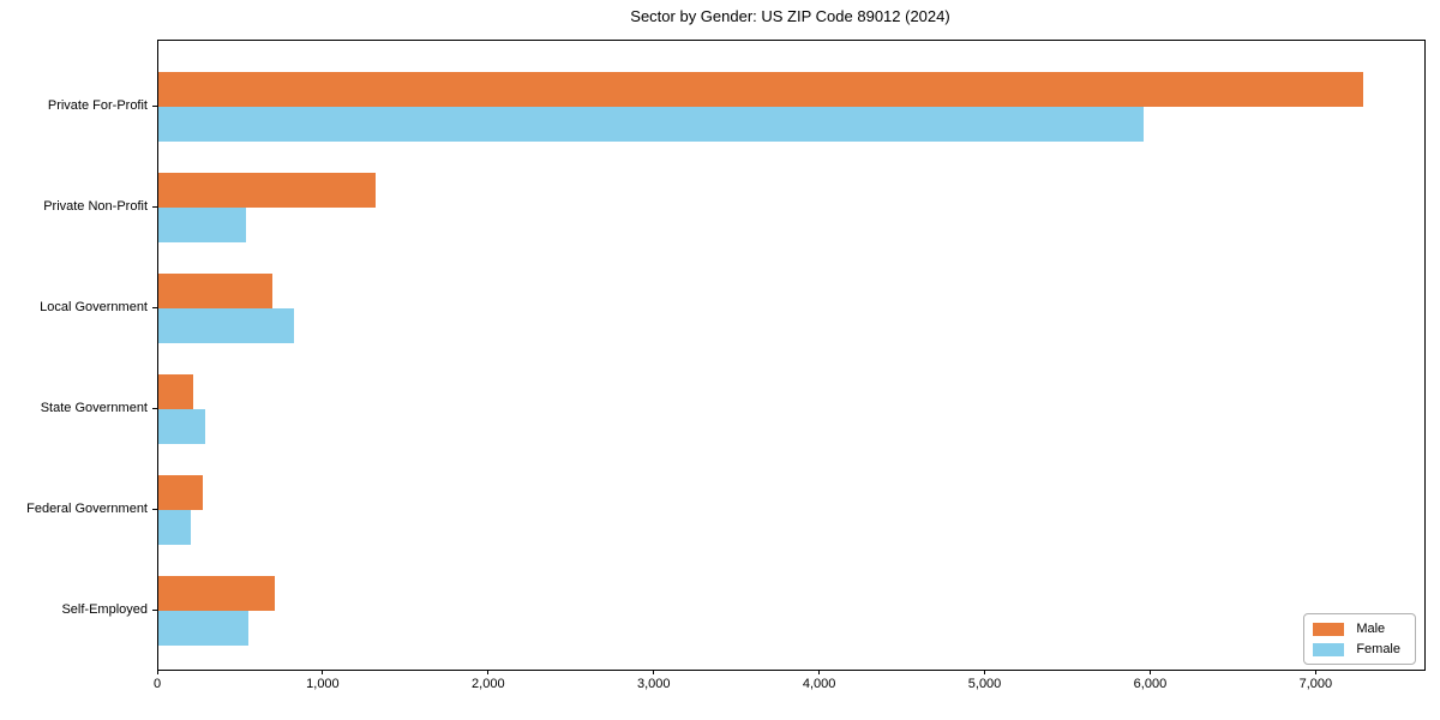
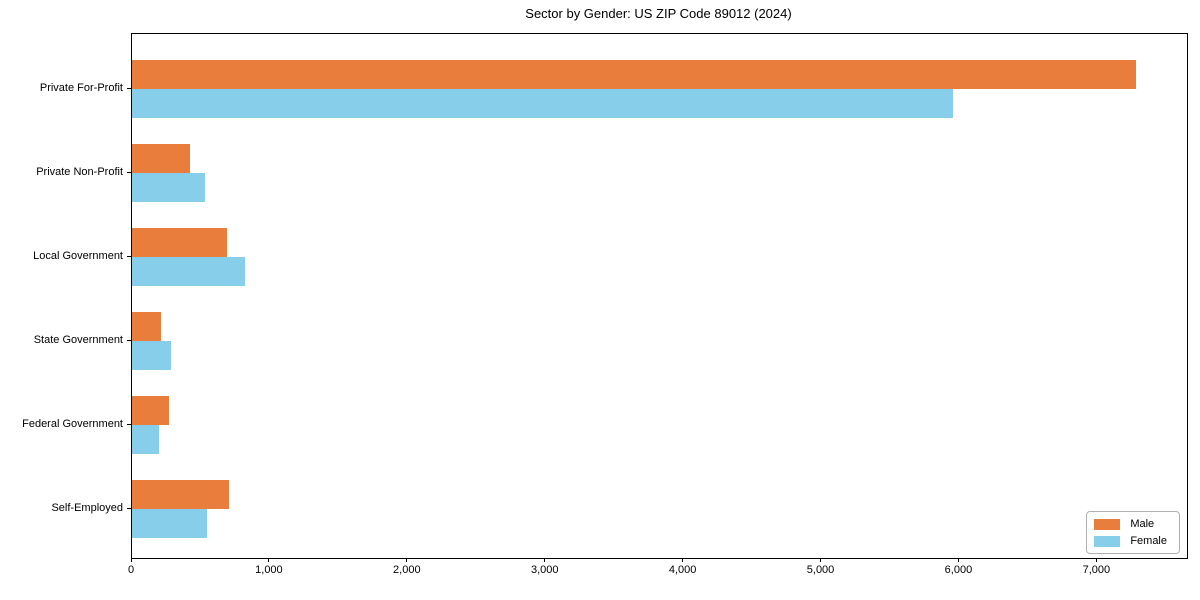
Male/Private Non-Profit: 1310 -> 420
